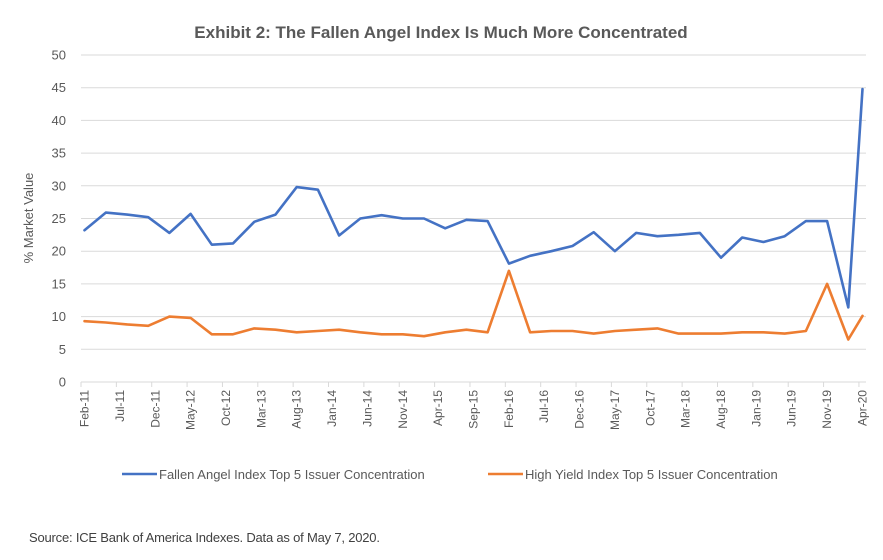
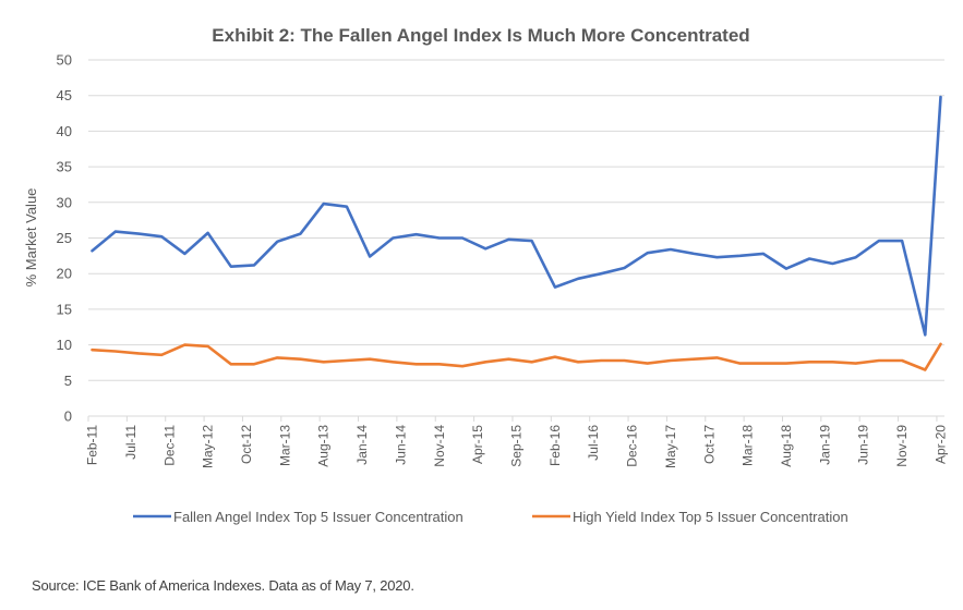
High Yield Index Top 5 Issuer Concentration/Feb-16: 17 -> 8
Fallen Angel Index Top 5 Issuer Concentration/May-17: 20 -> 23
Fallen Angel Index Top 5 Issuer Concentration/Aug-18: 19 -> 21
High Yield Index Top 5 Issuer Concentration/Nov-19: 15 -> 8
